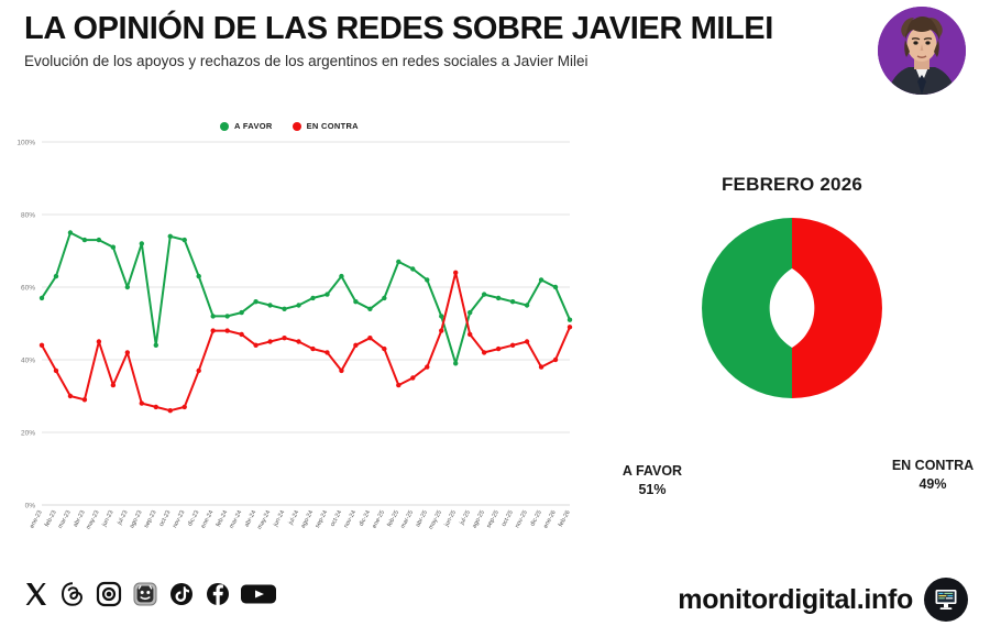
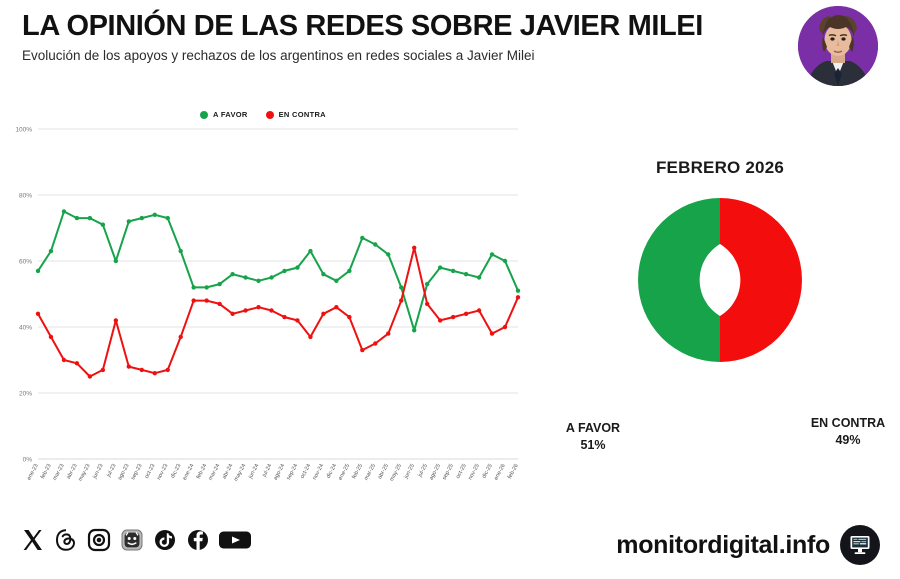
EN CONTRA/may-23: 45% -> 25%
EN CONTRA/jun-23: 33% -> 27%
A FAVOR/sep-23: 44% -> 73%
